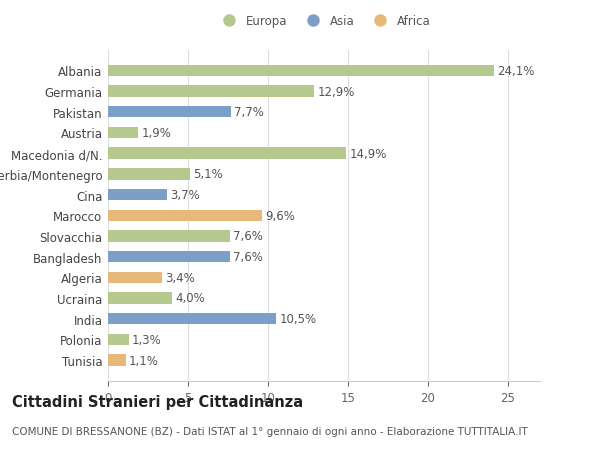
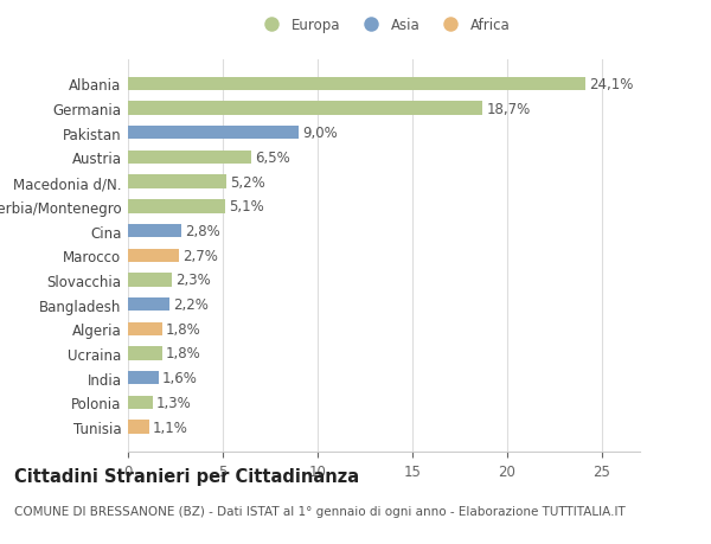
Germania: 12,9% -> 18,7%
Pakistan: 7,7% -> 9,0%
Austria: 1,9% -> 6,5%
Macedonia d/N.: 14,9% -> 5,2%
Cina: 3,7% -> 2,8%
Marocco: 9,6% -> 2,7%
Slovacchia: 7,6% -> 2,3%
Bangladesh: 7,6% -> 2,2%
Algeria: 3,4% -> 1,8%
Ucraina: 4,0% -> 1,8%
India: 10,5% -> 1,6%
